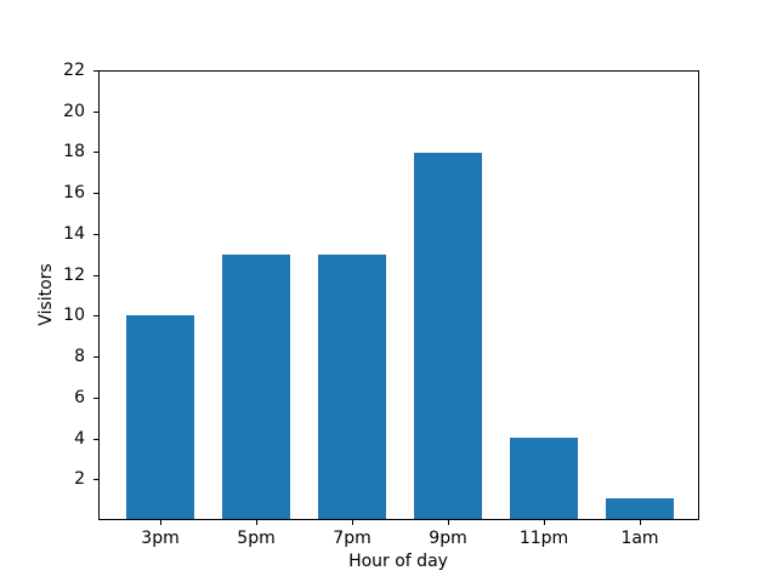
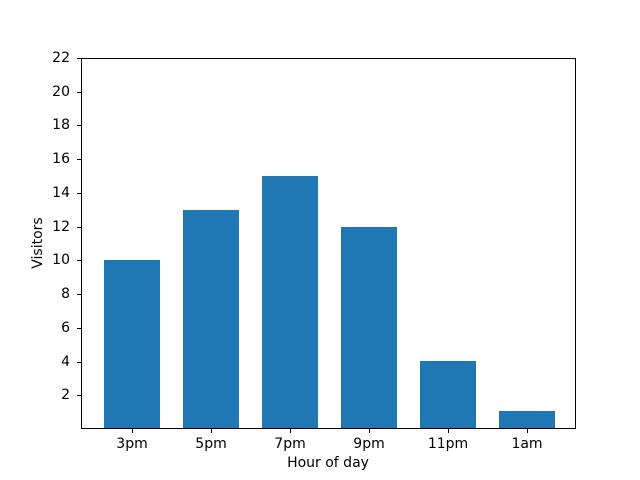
7pm: 13 -> 15
9pm: 18 -> 12
